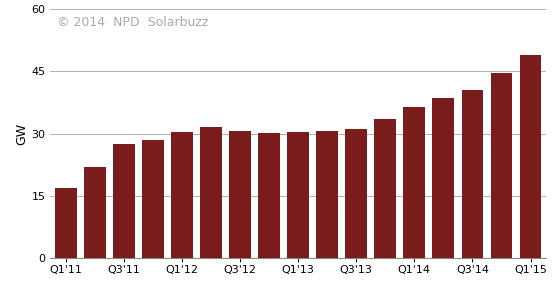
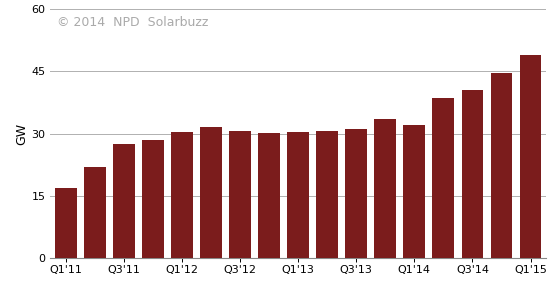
Q1'14: 36.5 -> 32.0
